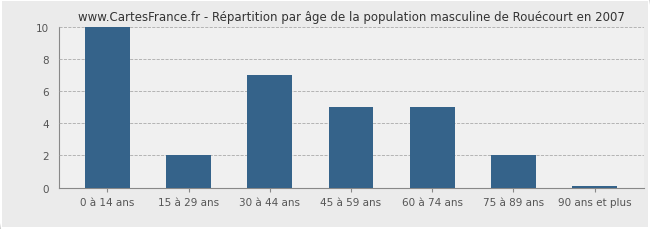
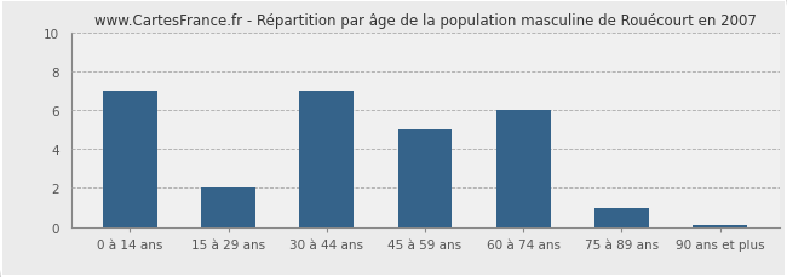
0 à 14 ans: 10.0 -> 7.0
60 à 74 ans: 5.0 -> 6.0
75 à 89 ans: 2.0 -> 1.0
